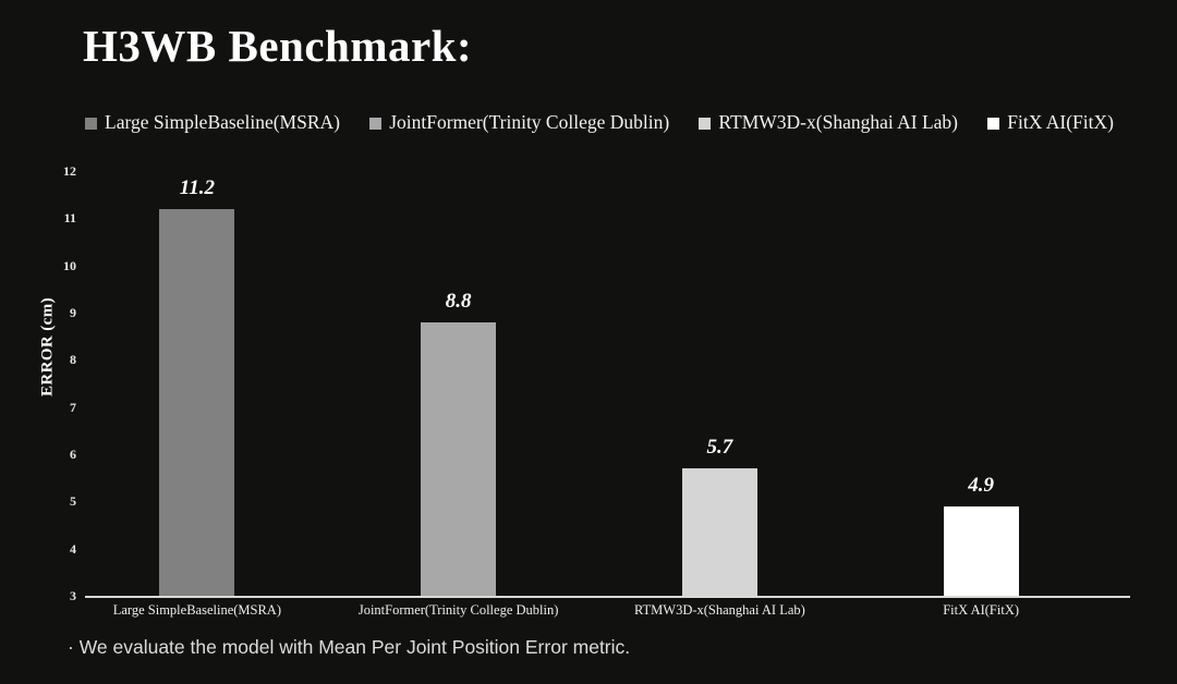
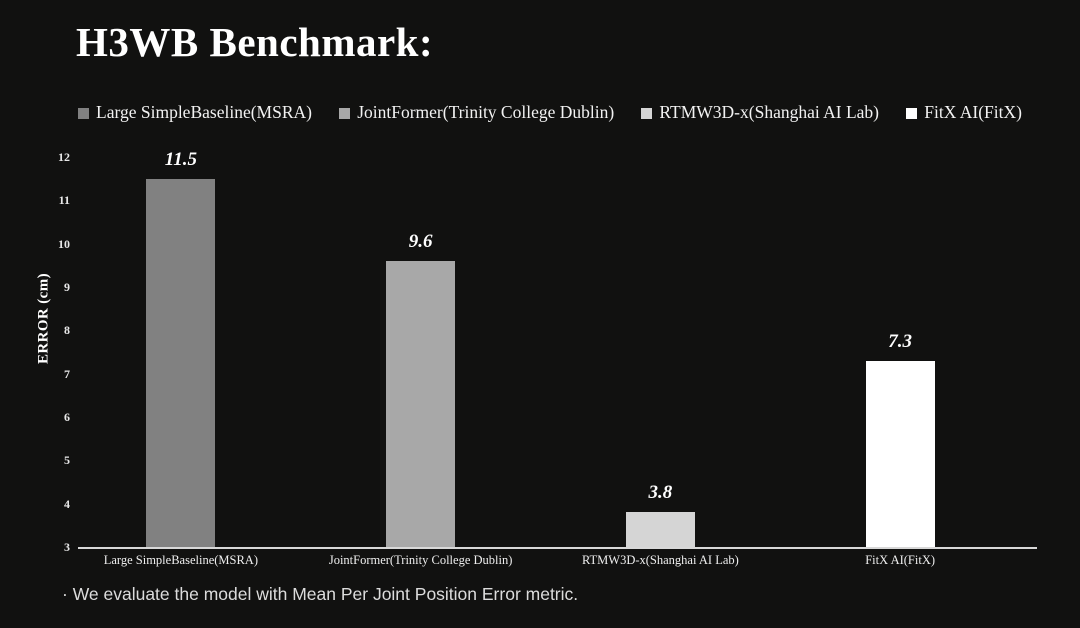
Large SimpleBaseline(MSRA): 11.2 -> 11.5
JointFormer(Trinity College Dublin): 8.8 -> 9.6
RTMW3D-x(Shanghai AI Lab): 5.7 -> 3.8
FitX AI(FitX): 4.9 -> 7.3
